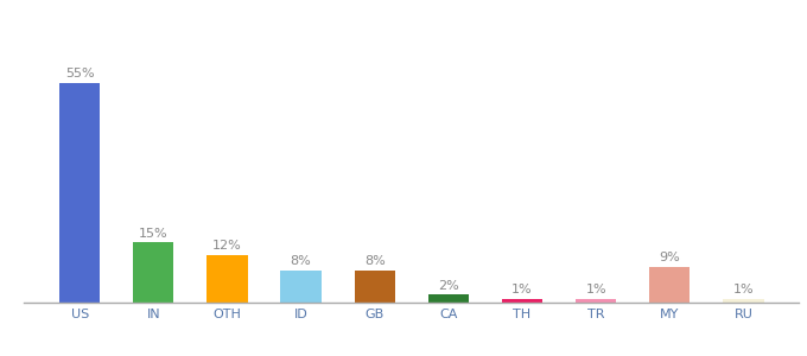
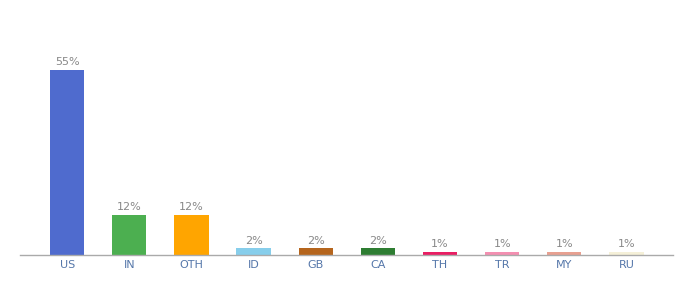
IN: 15% -> 12%
ID: 8% -> 2%
GB: 8% -> 2%
MY: 9% -> 1%
